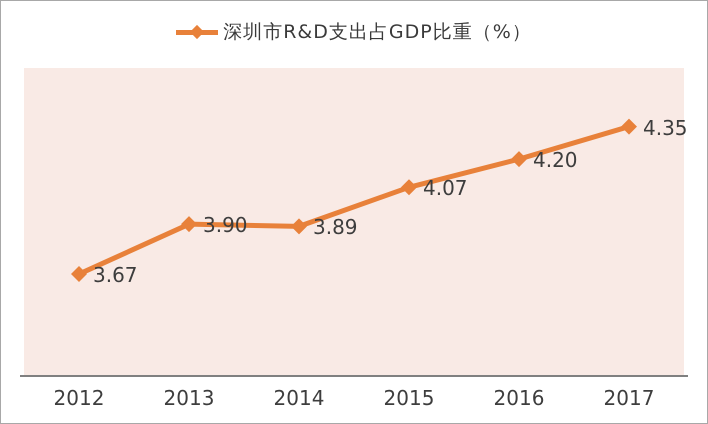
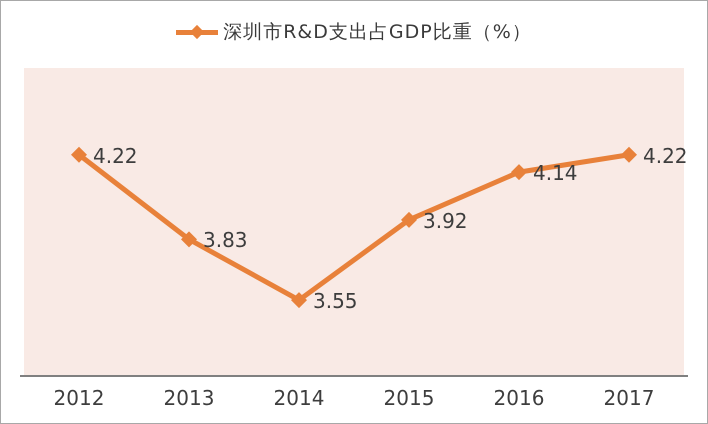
2012: 3.67 -> 4.22
2013: 3.90 -> 3.83
2014: 3.89 -> 3.55
2015: 4.07 -> 3.92
2016: 4.20 -> 4.14
2017: 4.35 -> 4.22
